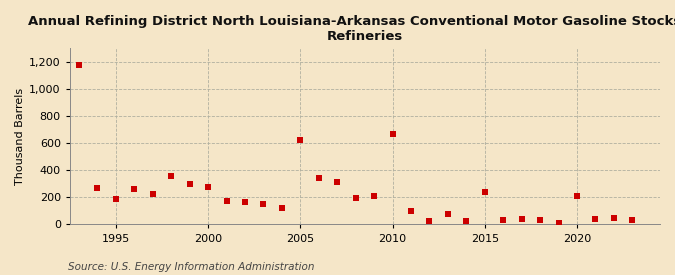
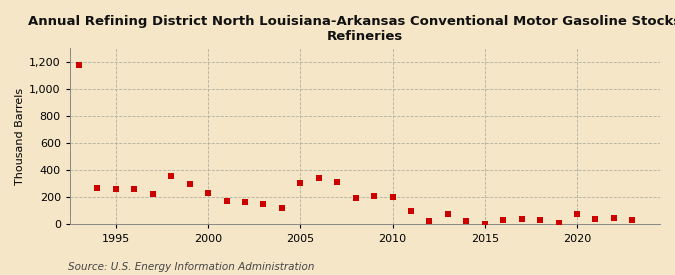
1995: 190 -> 260
2000: 280 -> 230
2005: 620 -> 300
2010: 670 -> 200
2015: 240 -> 0
2020: 210 -> 80
